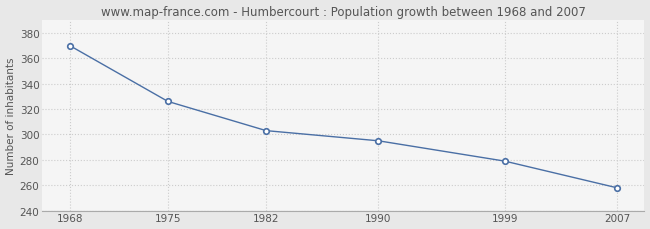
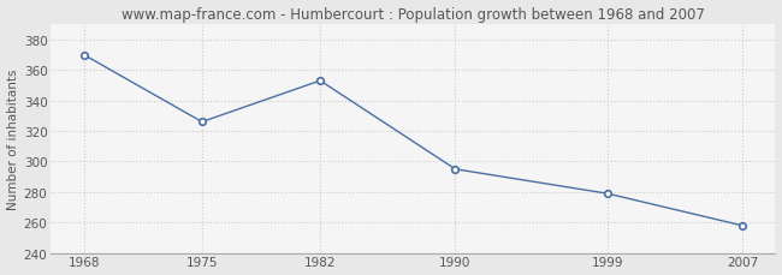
1982: 303 -> 353
